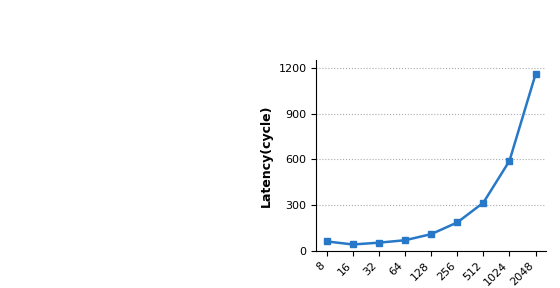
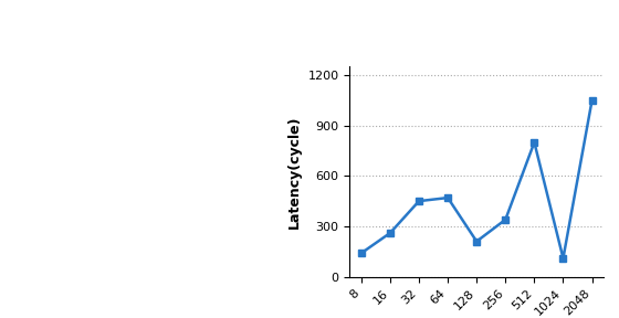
8: 60 -> 140
16: 40 -> 260
32: 50 -> 450
64: 70 -> 470
128: 110 -> 210
256: 180 -> 340
512: 320 -> 800
1024: 590 -> 110
2048: 1160 -> 1050
